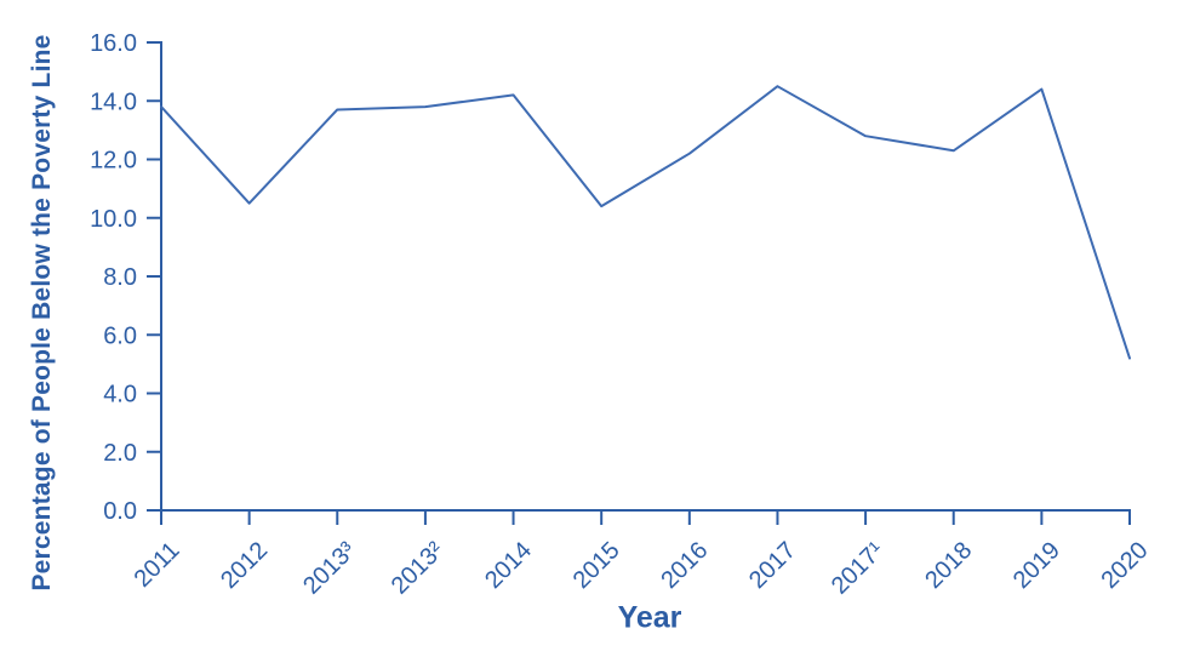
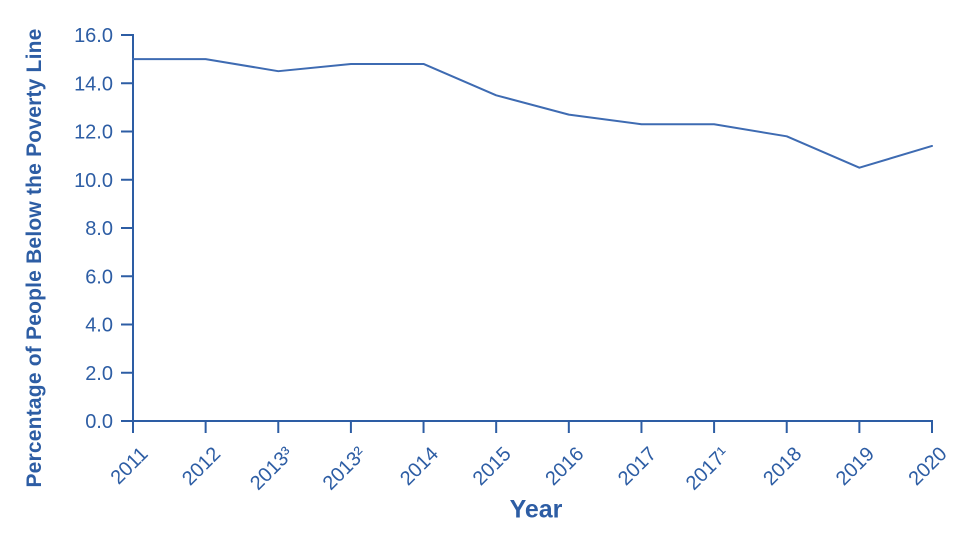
2011: 13.8 -> 15.0
2012: 10.5 -> 15.0
2013³: 13.7 -> 14.5
2013²: 13.8 -> 14.8
2014: 14.2 -> 14.8
2015: 10.4 -> 13.5
2016: 12.2 -> 12.7
2017: 14.5 -> 12.3
2017¹: 12.8 -> 12.3
2018: 12.3 -> 11.8
2019: 14.4 -> 10.5
2020: 5.2 -> 11.4
